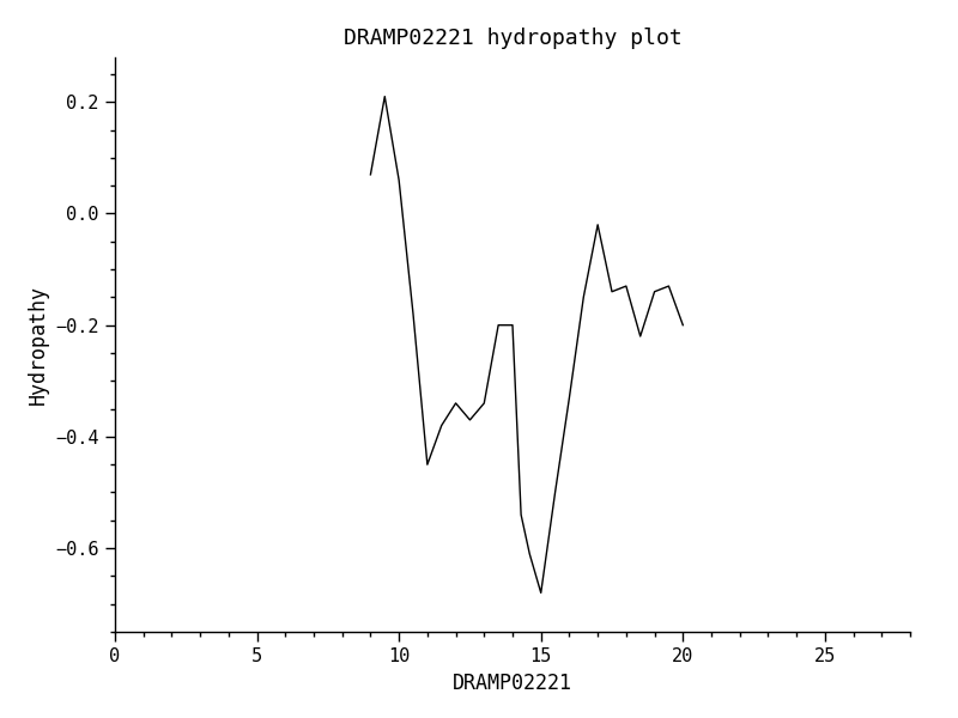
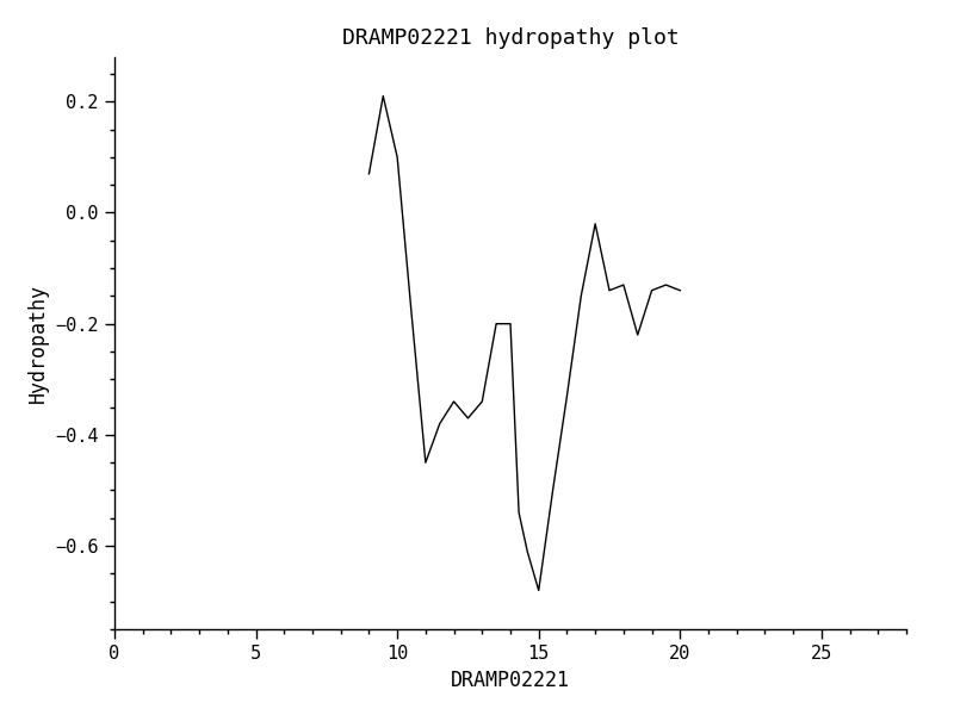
10: 0.06 -> 0.10
20: -0.20 -> -0.14
